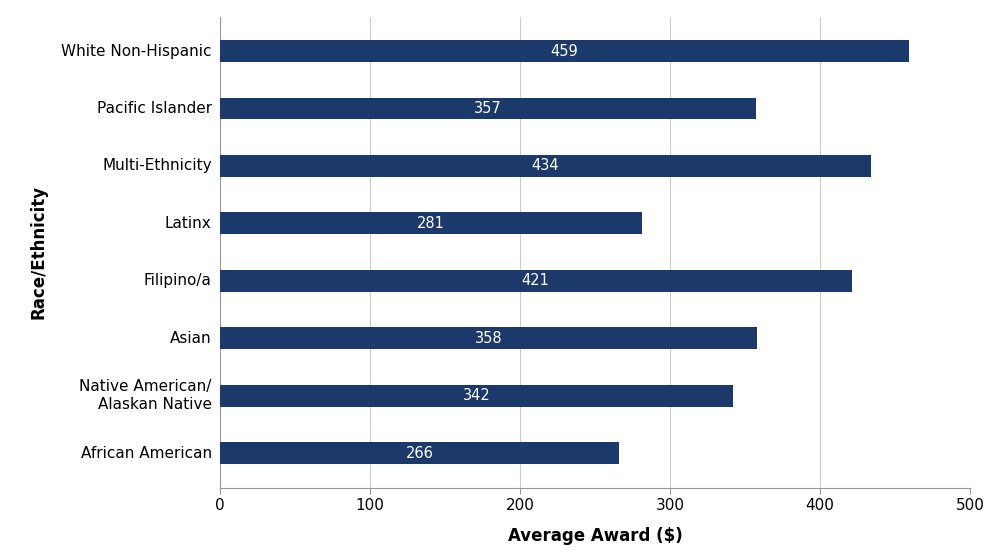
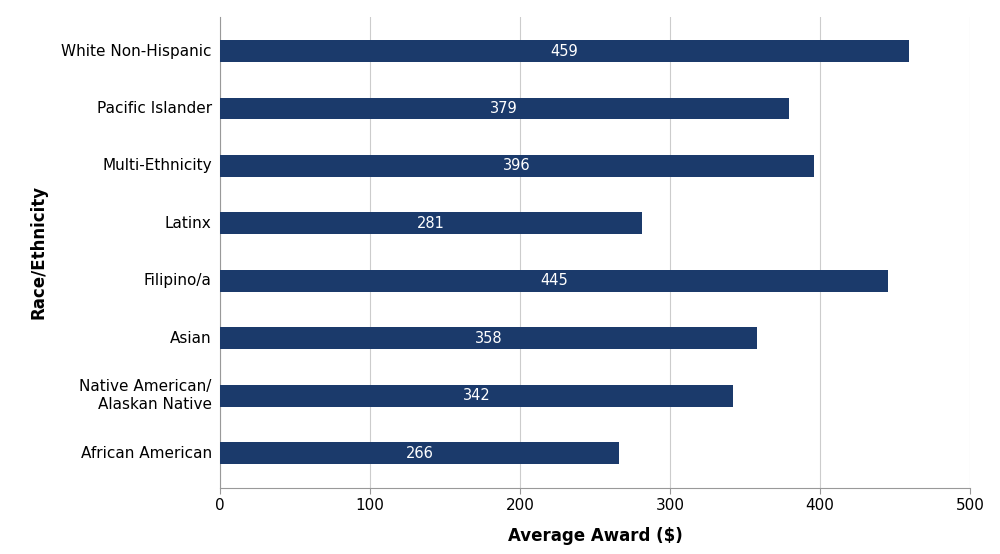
Pacific Islander: 357 -> 379
Multi-Ethnicity: 434 -> 396
Filipino/a: 421 -> 445
